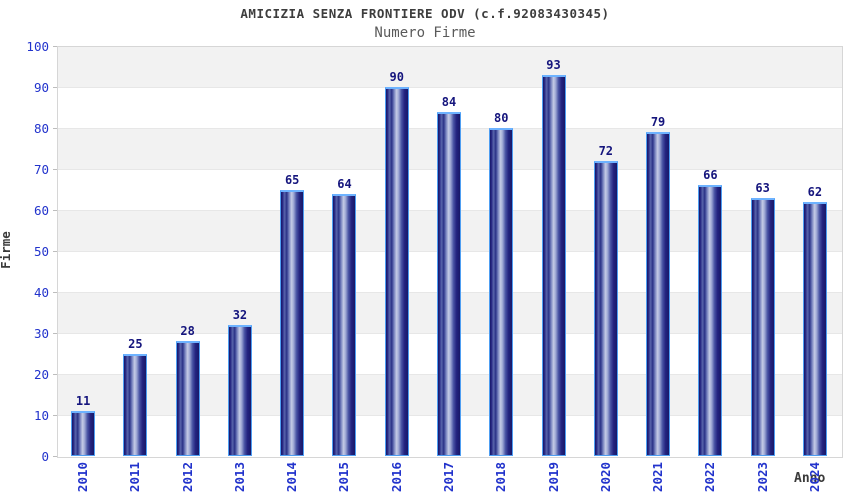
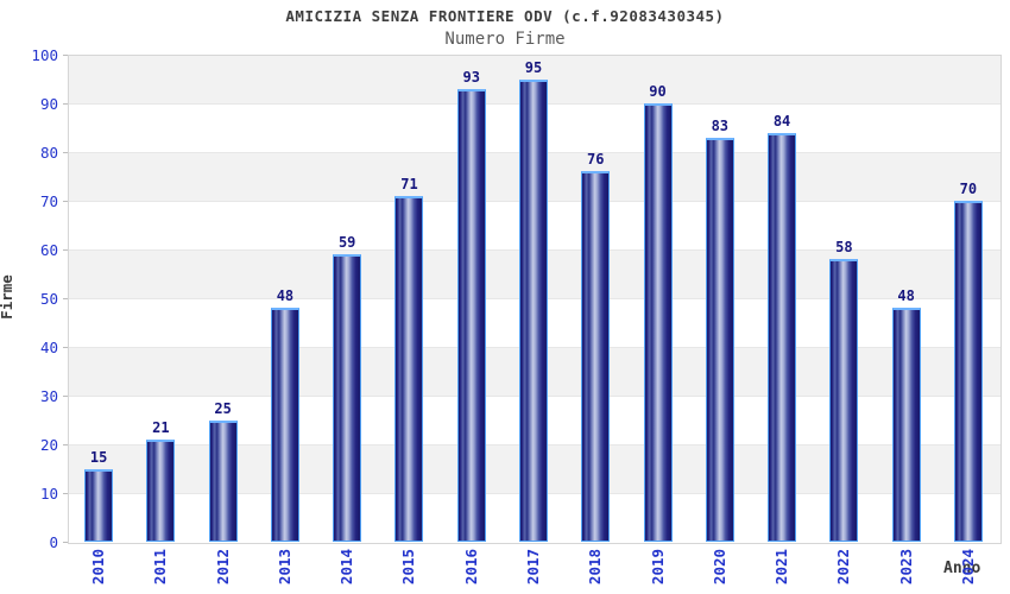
2010: 11 -> 15
2011: 25 -> 21
2012: 28 -> 25
2013: 32 -> 48
2014: 65 -> 59
2015: 64 -> 71
2016: 90 -> 93
2017: 84 -> 95
2018: 80 -> 76
2019: 93 -> 90
2020: 72 -> 83
2021: 79 -> 84
2022: 66 -> 58
2023: 63 -> 48
2024: 62 -> 70
